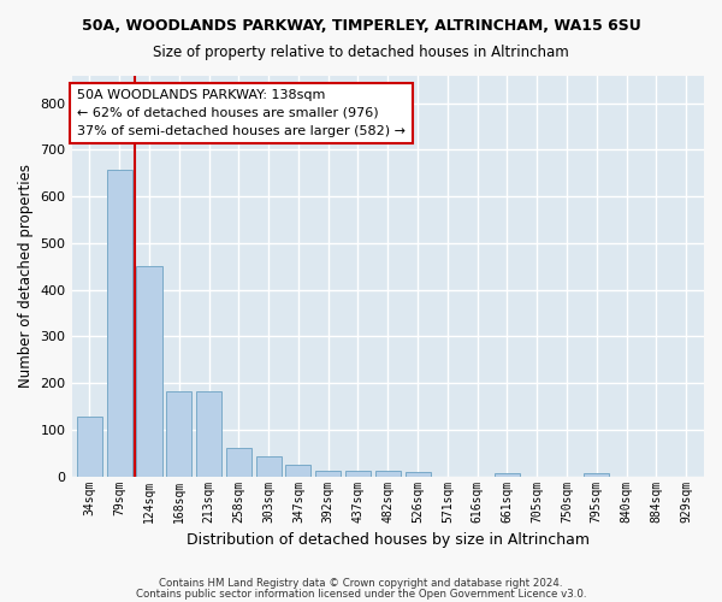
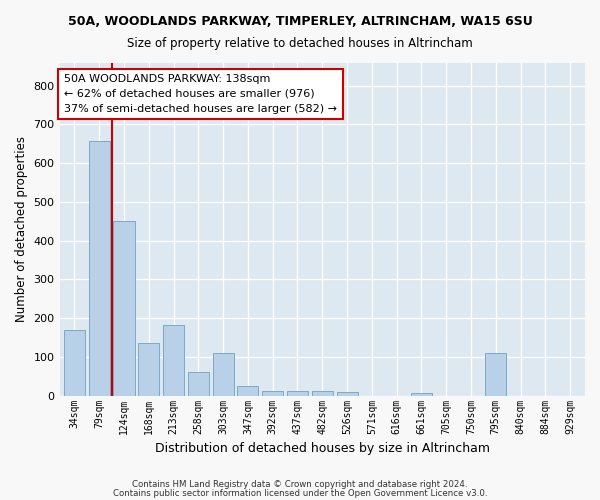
34sqm: 128 -> 170
168sqm: 183 -> 135
303sqm: 42 -> 110
795sqm: 8 -> 110
